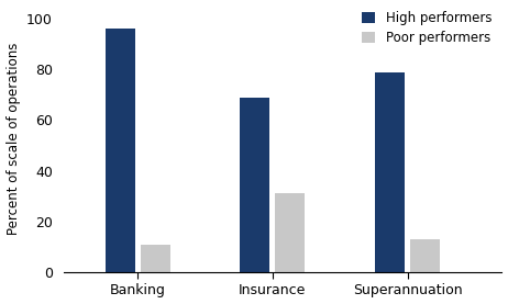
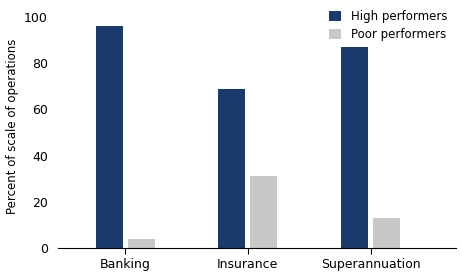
Poor performers/Banking: 11 -> 4
High performers/Superannuation: 79 -> 87
